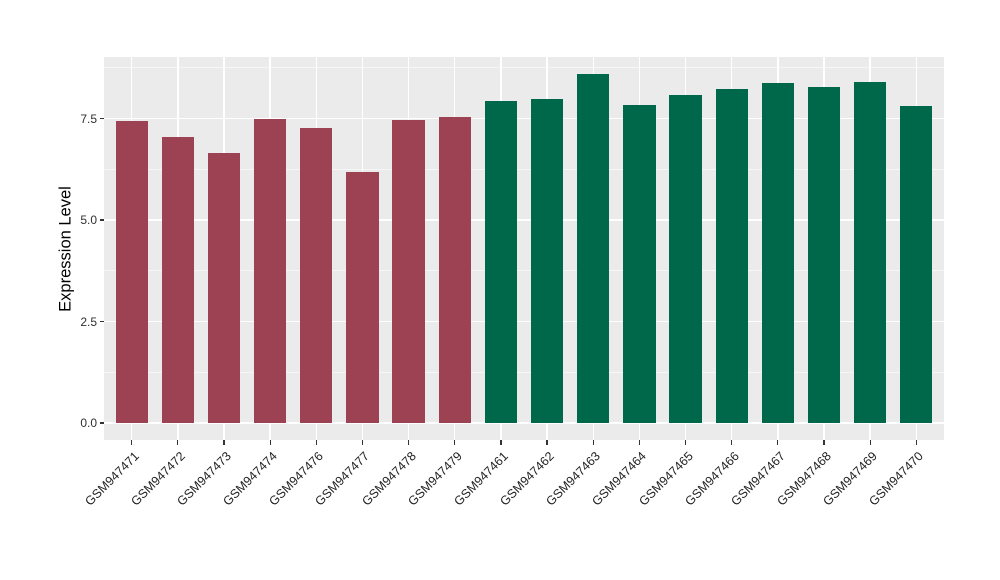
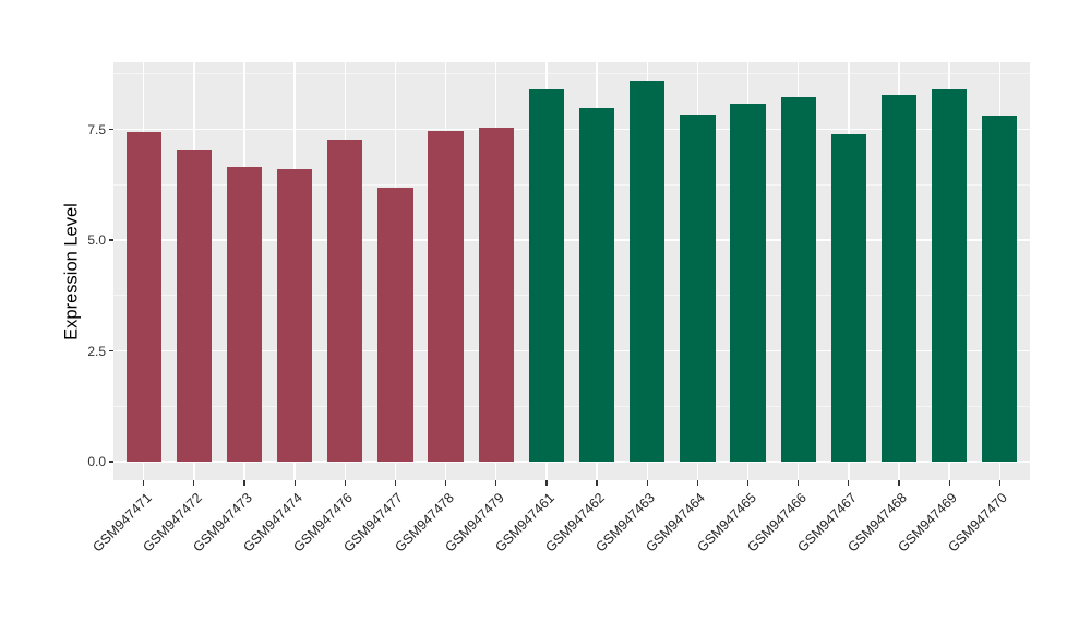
GSM947474: 7.5 -> 6.6
GSM947461: 7.9 -> 8.4
GSM947467: 8.4 -> 7.4
